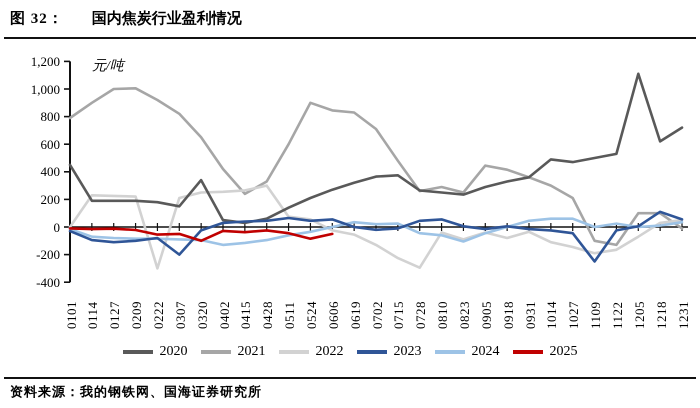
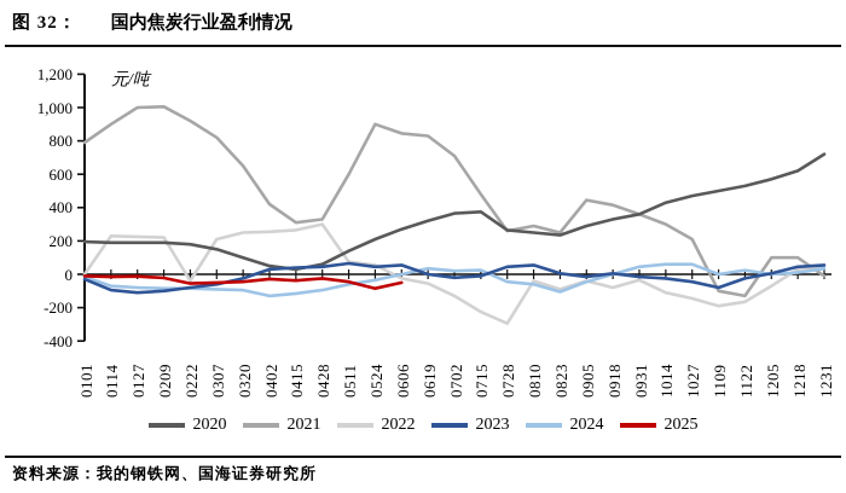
2020/0101: 450 -> 200
2022/0222: -300 -> -40
2023/0307: -200 -> -60
2020/0320: 340 -> 100
2025/0320: -100 -> -40
2021/0415: 240 -> 310
2020/1014: 490 -> 430
2023/1109: -250 -> -80
2020/1205: 1110 -> 570
2023/1218: 110 -> 40
